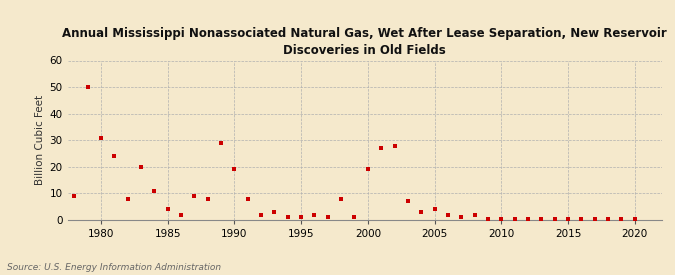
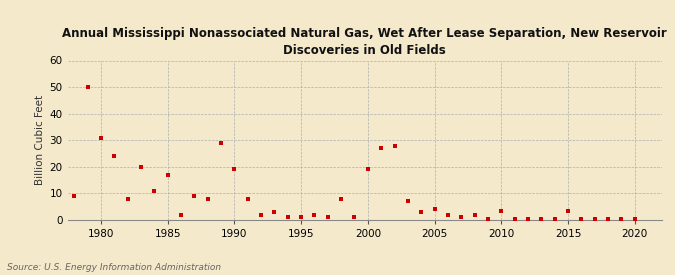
1985: 4.0 -> 17.0
2010: 0.5 -> 3.5
2015: 0.5 -> 3.5
